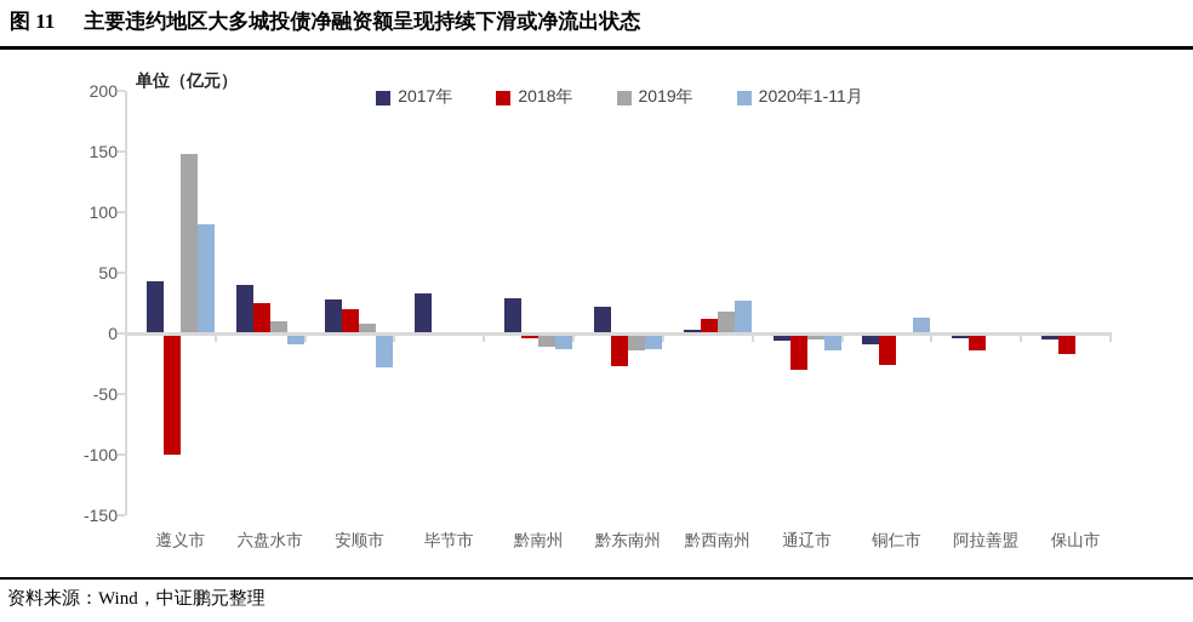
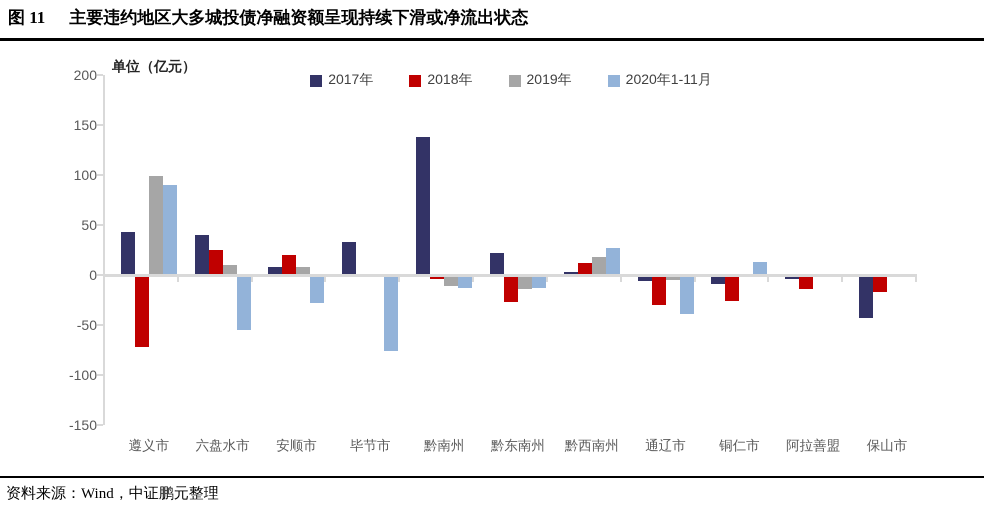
2018年/遵义市: -100 -> -72
2019年/遵义市: 148 -> 99
2020年1-11月/六盘水市: -9 -> -55
2017年/安顺市: 28 -> 8
2020年1-11月/毕节市: -2 -> -76
2017年/黔南州: 29 -> 138
2020年1-11月/通辽市: -14 -> -39
2017年/保山市: -5 -> -43
